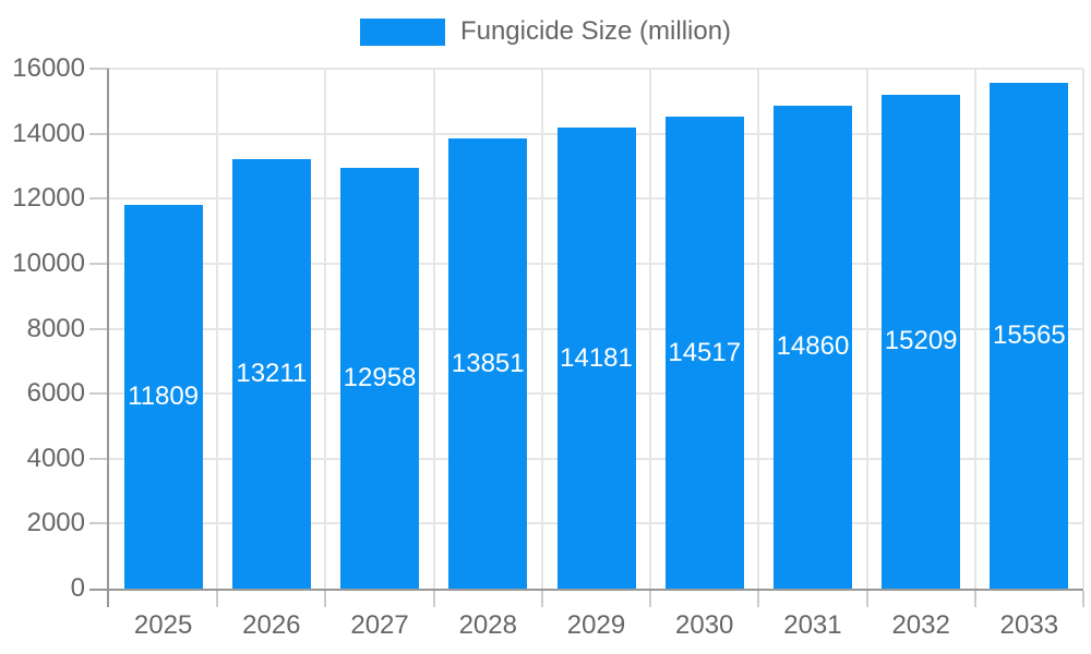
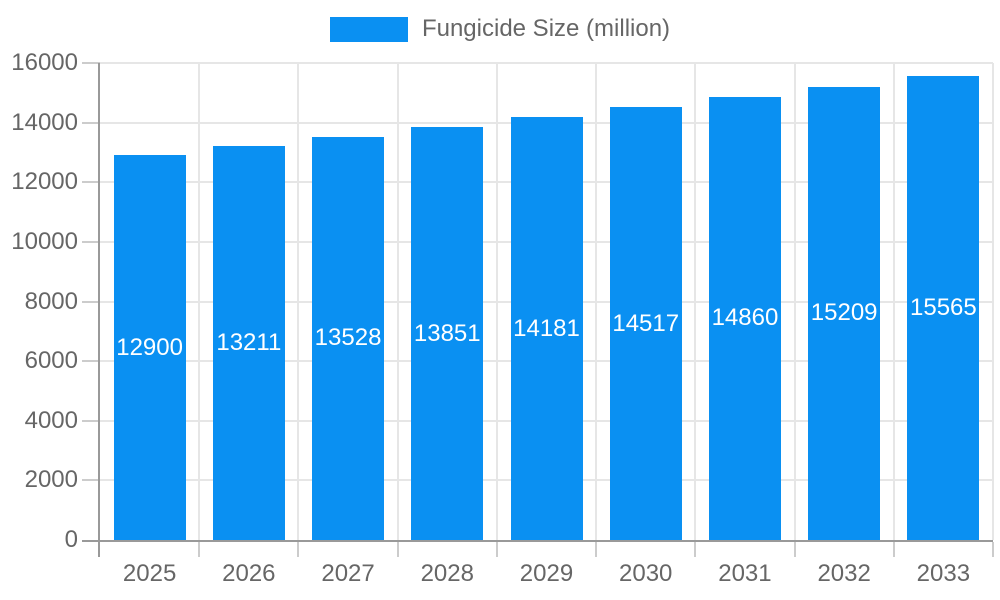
2025: 11809 -> 12900
2027: 12958 -> 13528
